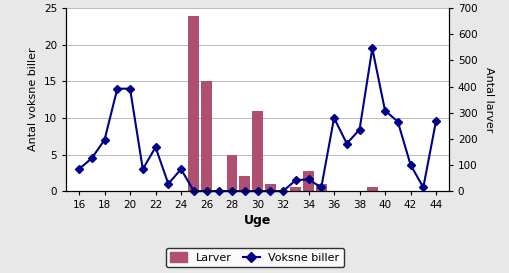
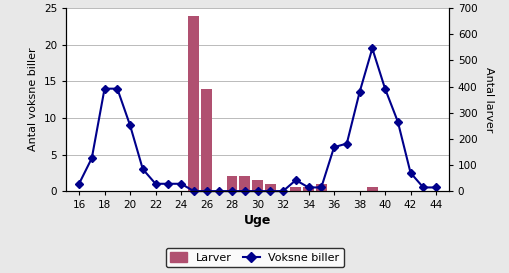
Voksne biller/16: 3.0 -> 1.0
Voksne biller/18: 7.0 -> 14.0
Voksne biller/20: 14.0 -> 9.0
Voksne biller/22: 6.0 -> 1.0
Voksne biller/24: 3.0 -> 1.0
Larver/26: 15.0 -> 14.0
Larver/28: 5.0 -> 2.0
Larver/30: 11.0 -> 1.5
Voksne biller/34: 1.6 -> 0.5
Larver/34: 2.8 -> 0.5
Voksne biller/36: 10.0 -> 6.0
Voksne biller/38: 8.4 -> 13.5
Voksne biller/40: 11.0 -> 14.0
Voksne biller/42: 3.6 -> 2.5
Voksne biller/44: 9.6 -> 0.5
